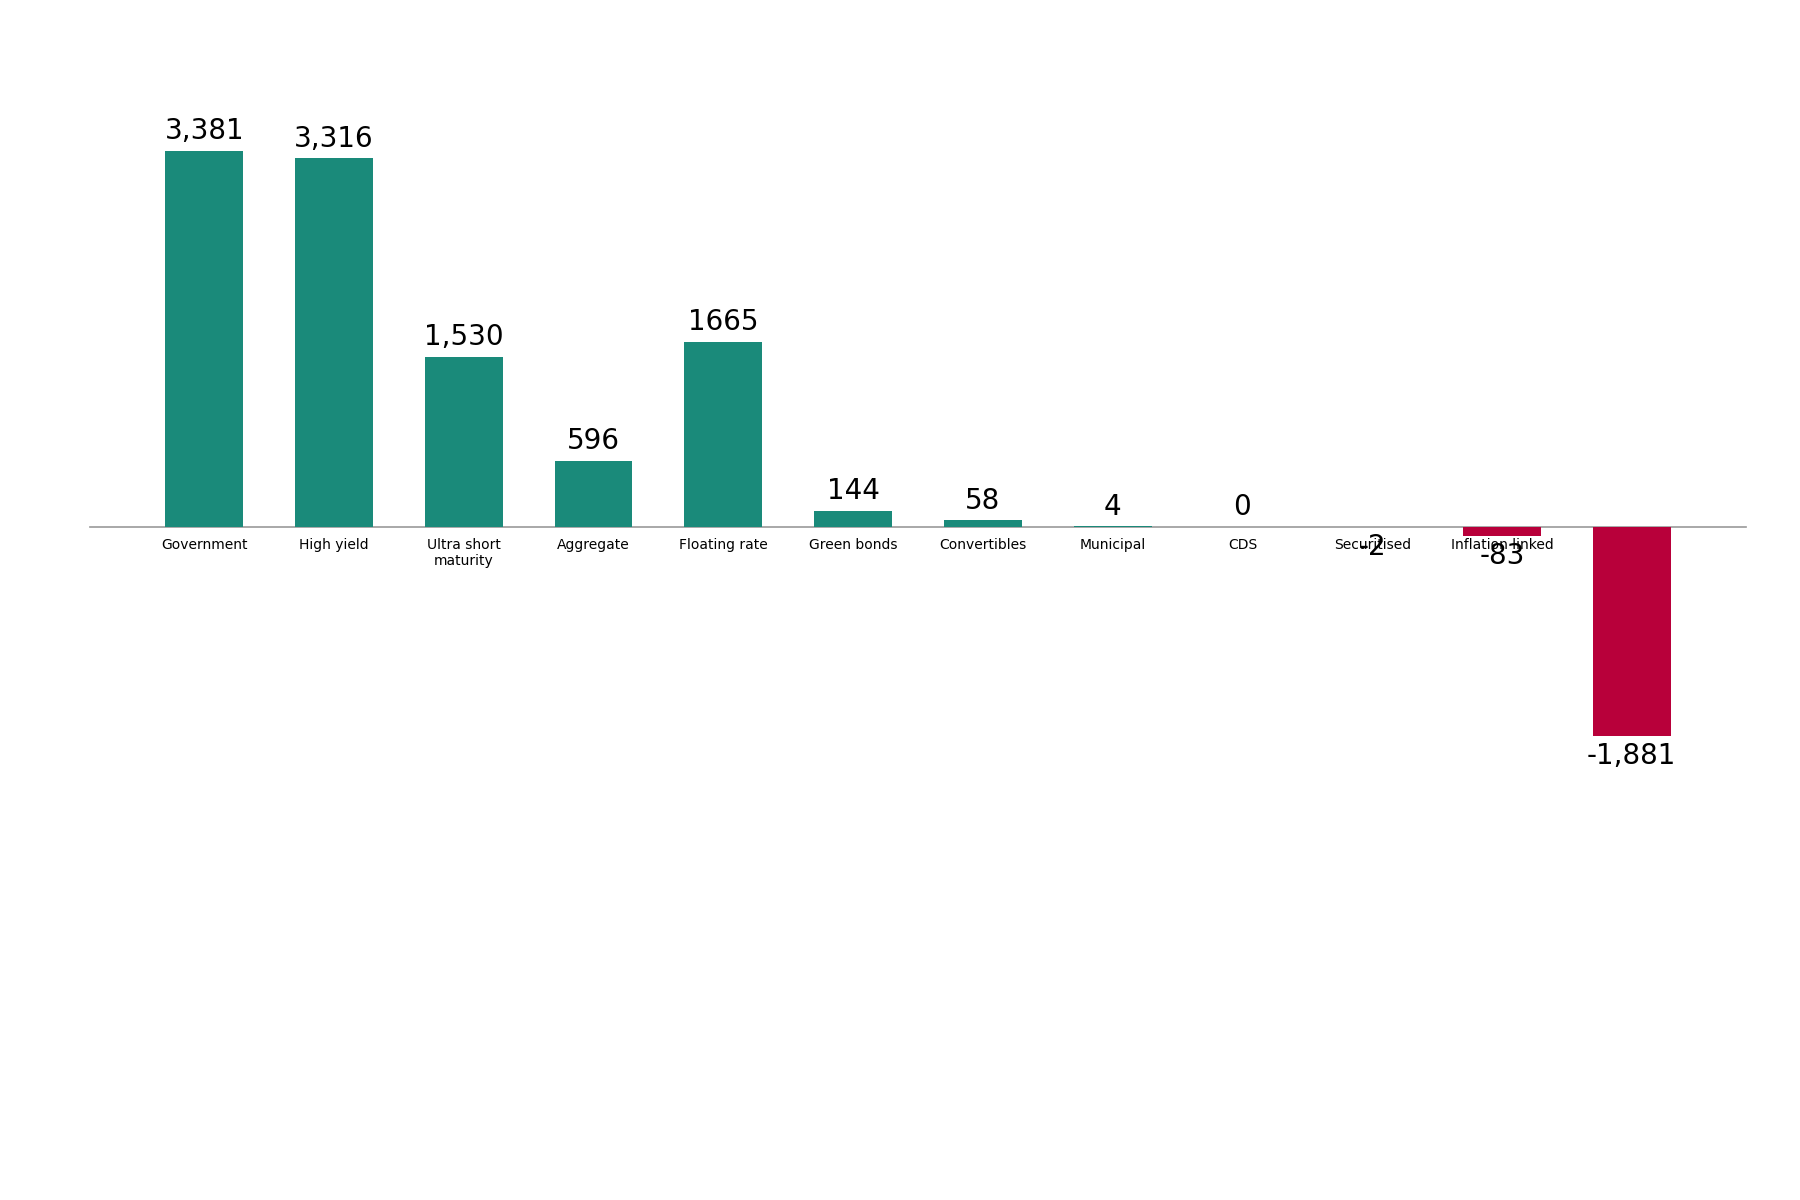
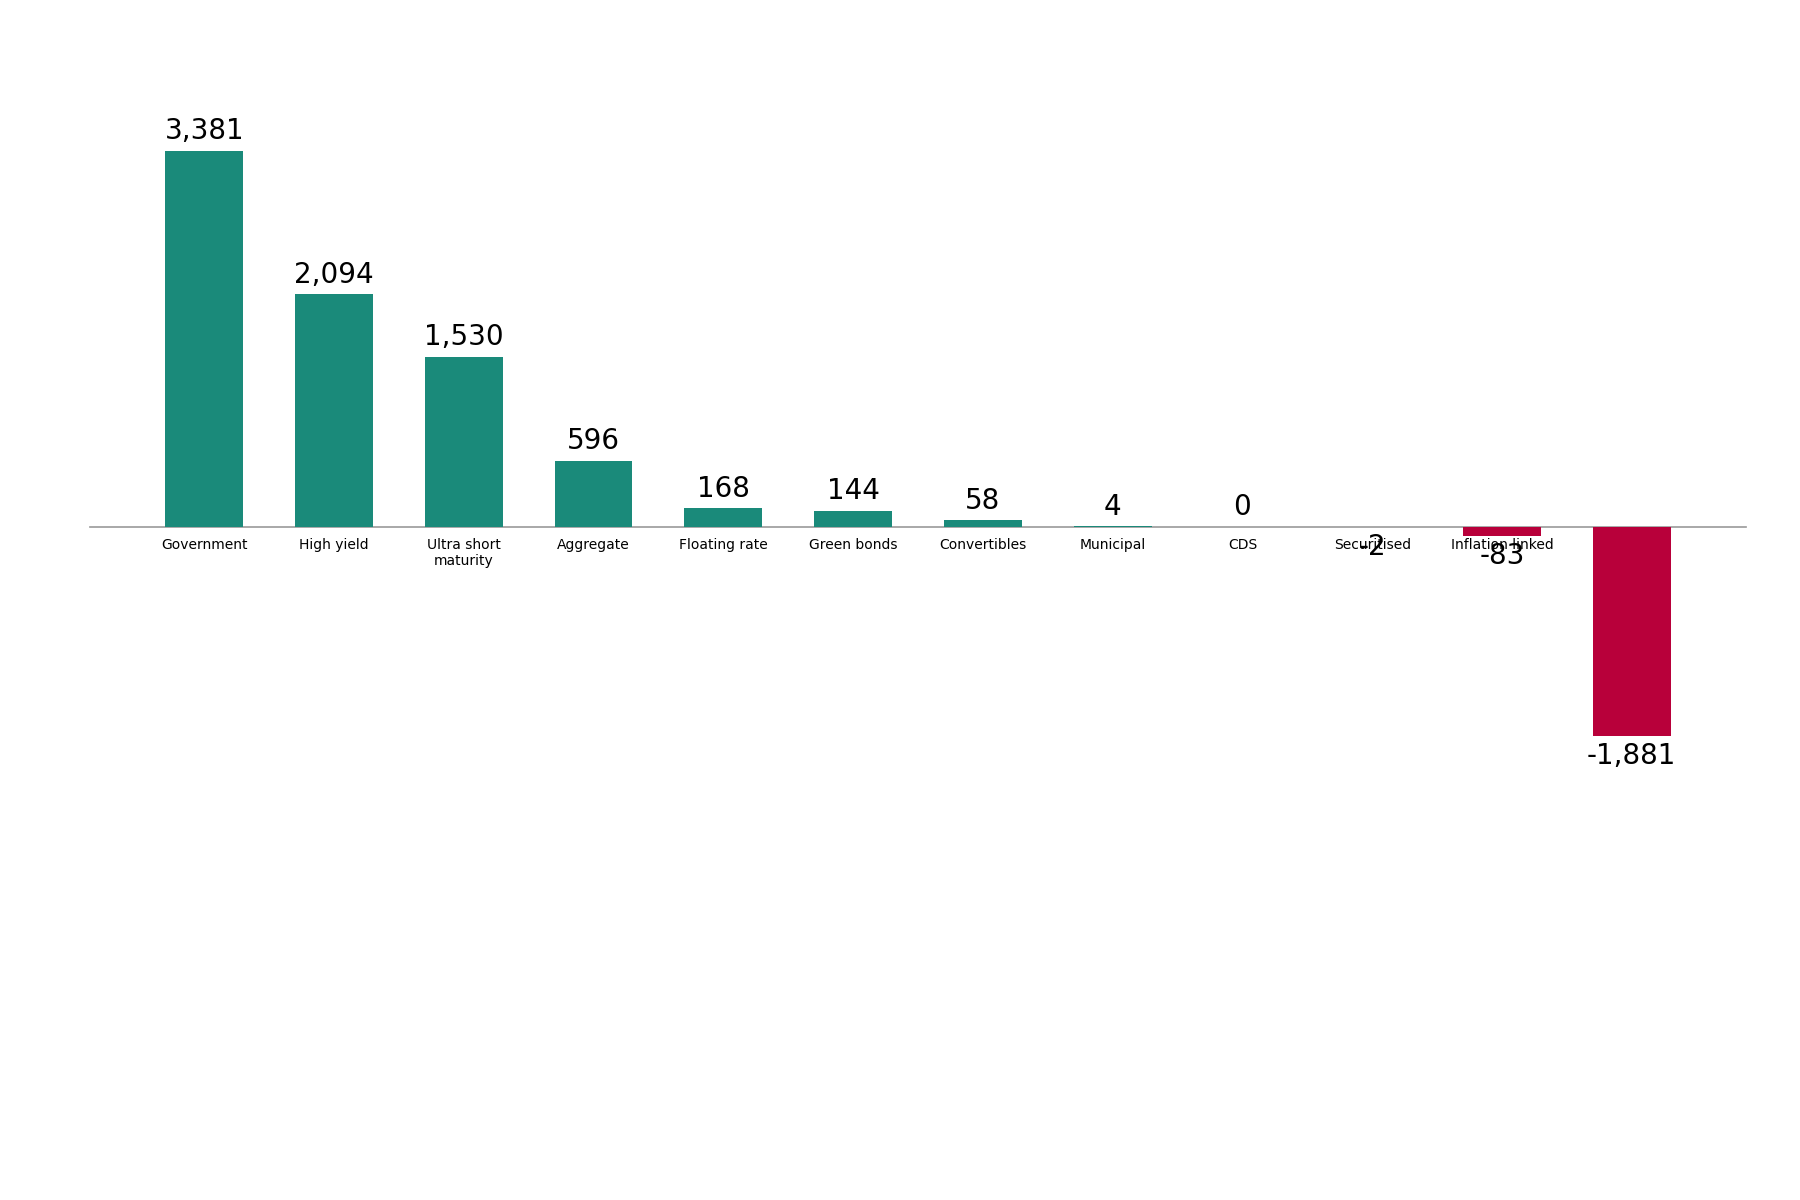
High yield: 3,316 -> 2,094
Floating rate: 1665 -> 168
